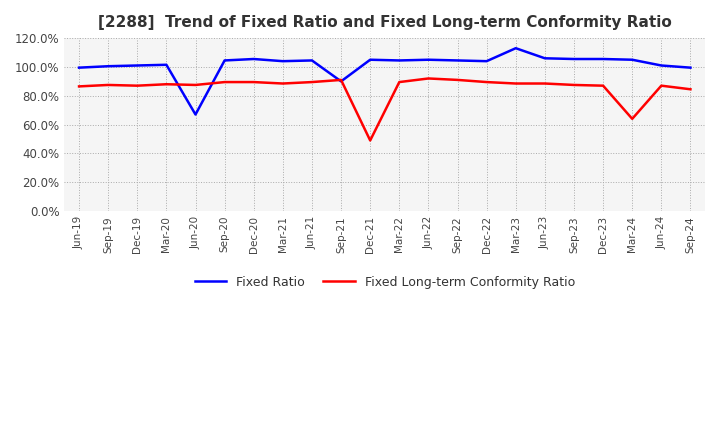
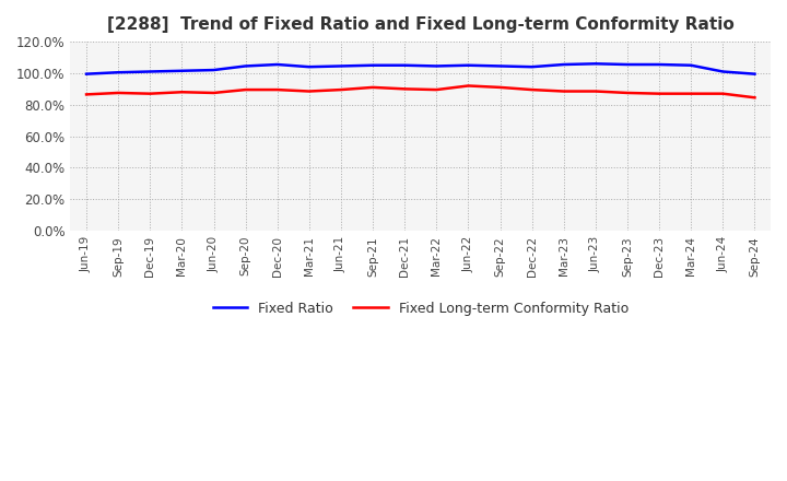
Fixed Ratio/Jun-20: 67% -> 102%
Fixed Ratio/Sep-21: 90% -> 105%
Fixed Long-term Conformity Ratio/Dec-21: 49% -> 90%
Fixed Ratio/Mar-23: 113% -> 106%
Fixed Long-term Conformity Ratio/Mar-24: 64% -> 87%
